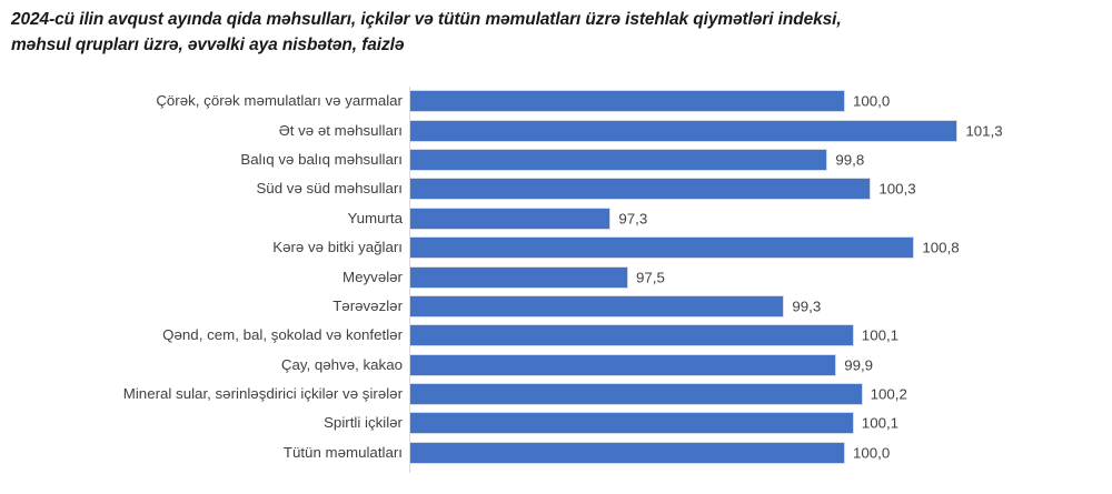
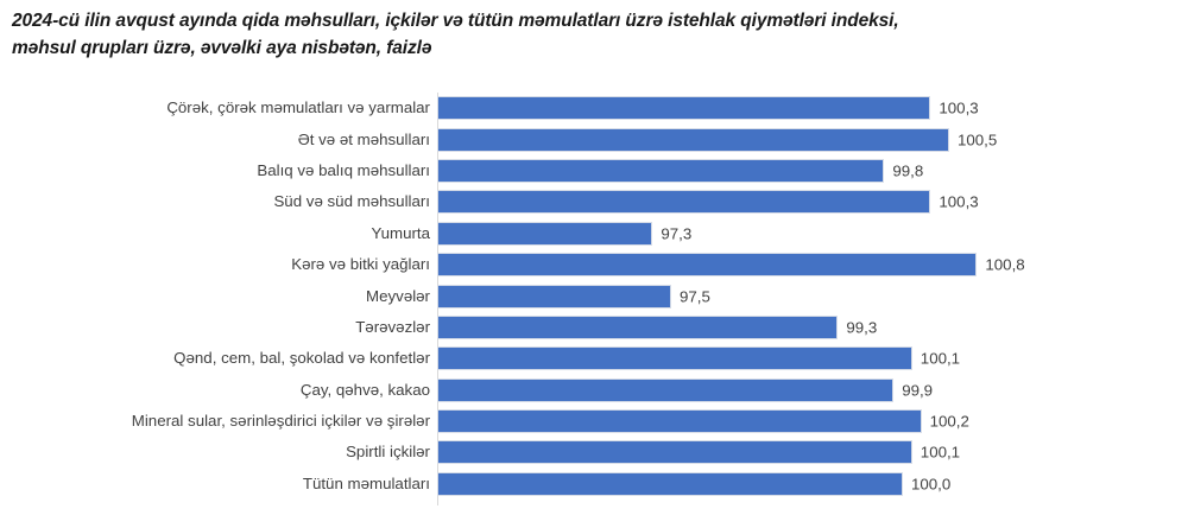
Çörək, çörək məmulatları və yarmalar: 100,0 -> 100,3
Ət və ət məhsulları: 101,3 -> 100,5
